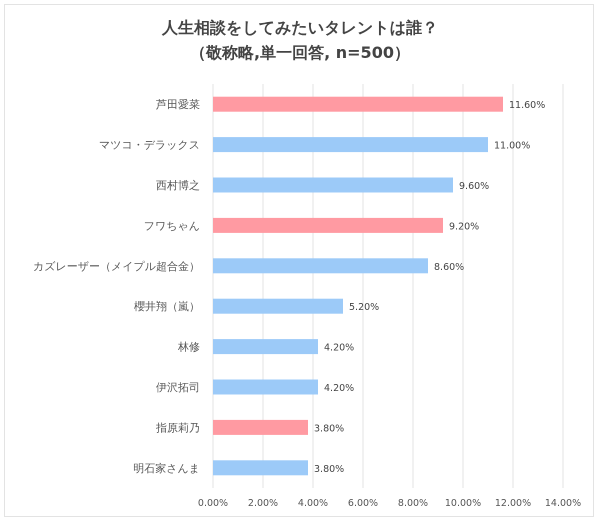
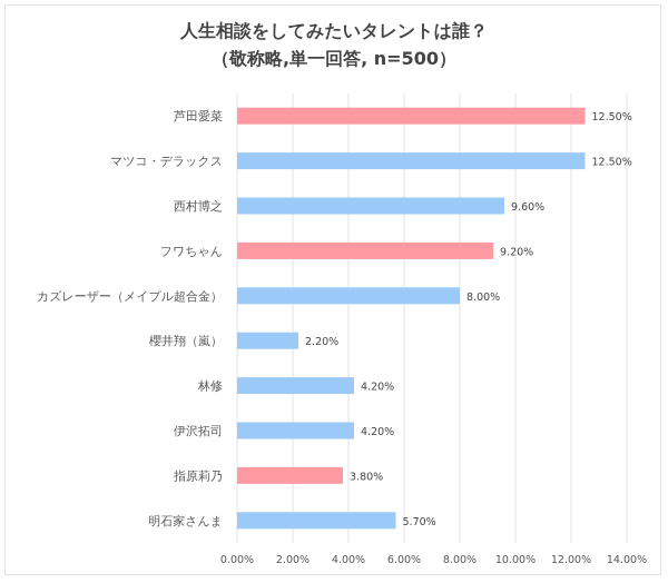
芦田愛菜: 11.60% -> 12.50%
マツコ・デラックス: 11.00% -> 12.50%
カズレーザー（メイプル超合金）: 8.60% -> 8.00%
櫻井翔（嵐）: 5.20% -> 2.20%
明石家さんま: 3.80% -> 5.70%
